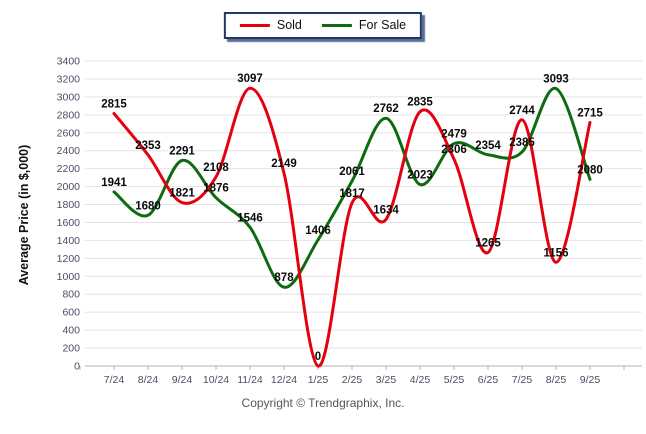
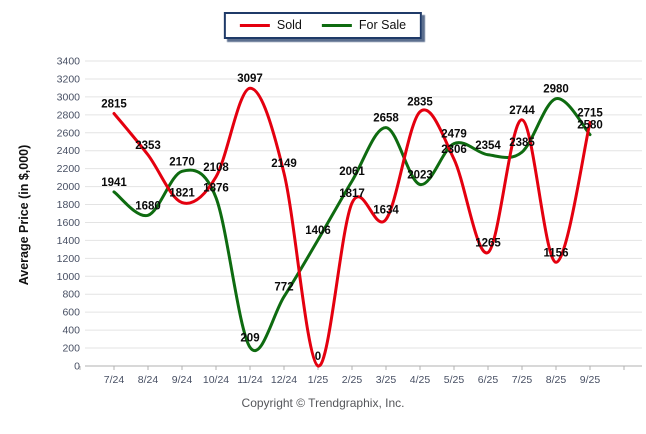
For Sale/9/24: 2291 -> 2170
For Sale/11/24: 1546 -> 209
For Sale/12/24: 878 -> 772
For Sale/3/25: 2762 -> 2658
For Sale/8/25: 3093 -> 2980
For Sale/9/25: 2080 -> 2580
